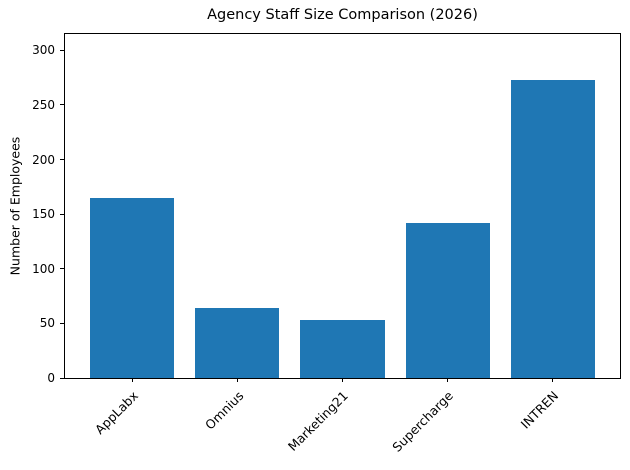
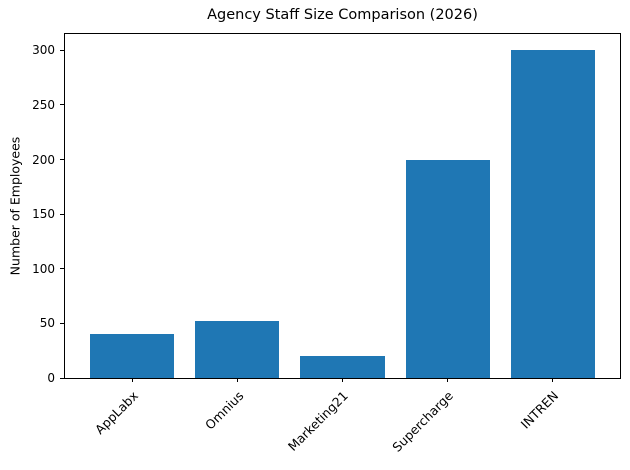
AppLabx: 165 -> 40
Omnius: 64 -> 52
Marketing21: 53 -> 20
Supercharge: 142 -> 200
INTREN: 273 -> 300
